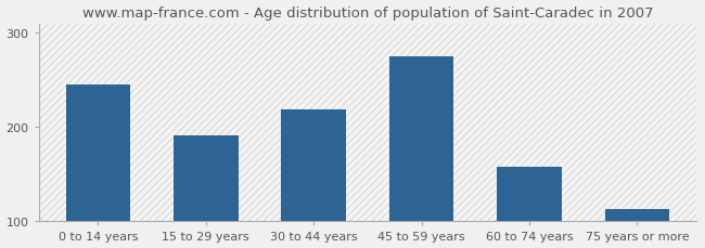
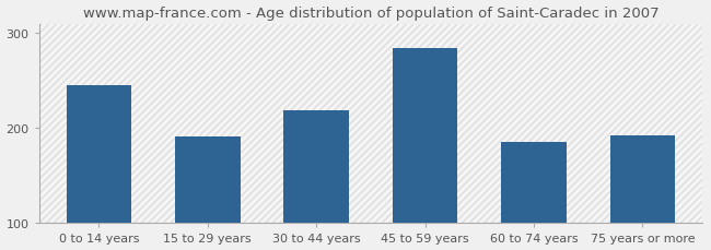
45 to 59 years: 275 -> 284
60 to 74 years: 158 -> 186
75 years or more: 113 -> 192
